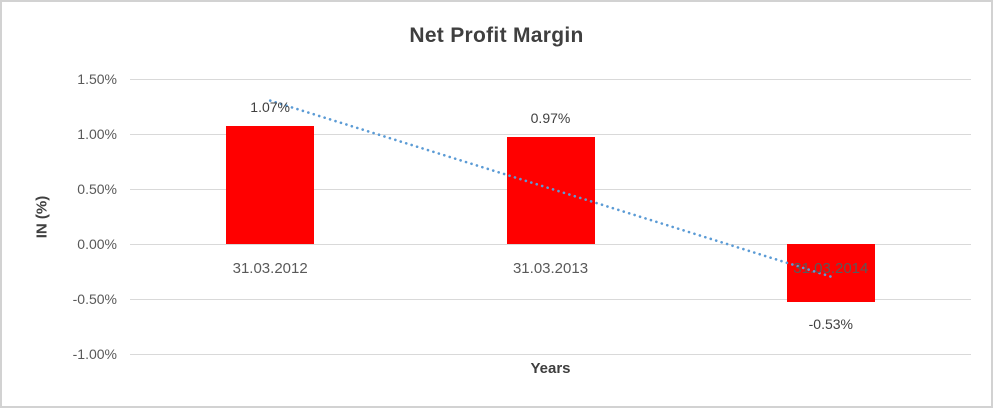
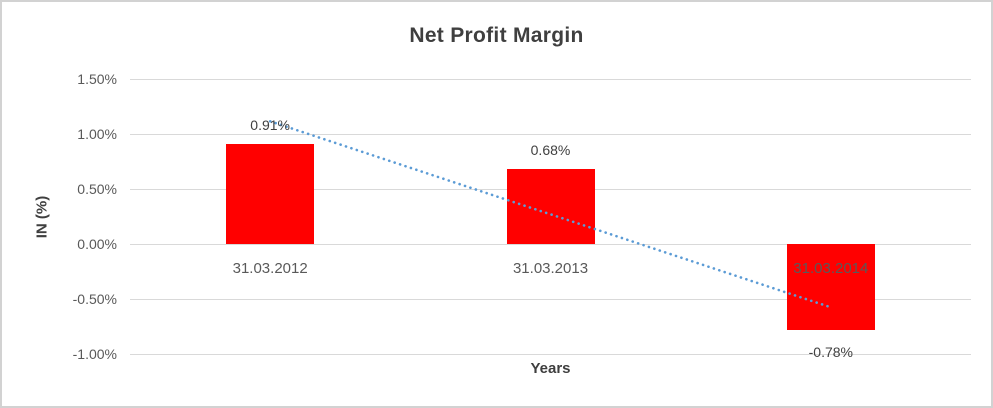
31.03.2012: 1.07% -> 0.91%
31.03.2013: 0.97% -> 0.68%
31.03.2014: -0.53% -> -0.78%
